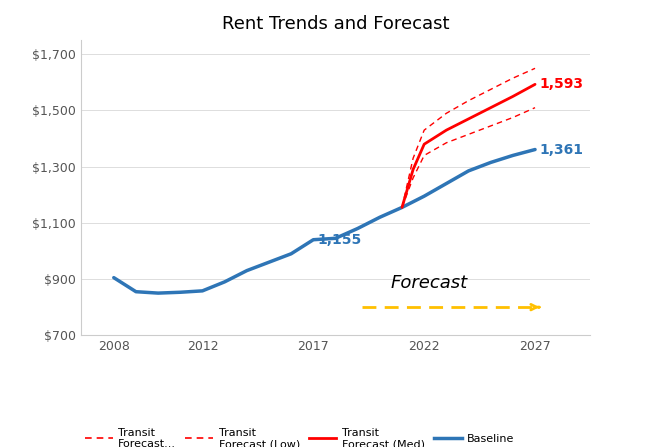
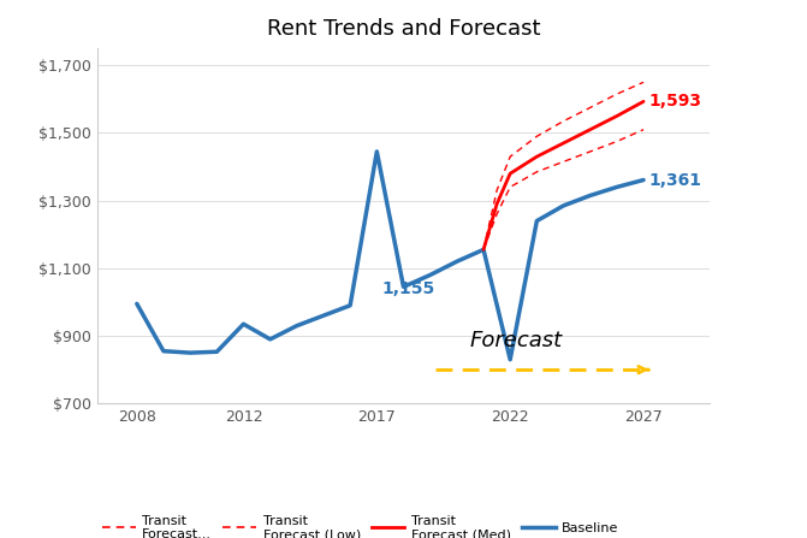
Baseline/2008: $905 -> $995
Baseline/2012: $858 -> $935
Baseline/2017: $1,040 -> $1,445
Baseline/2022: $1,195 -> $830
